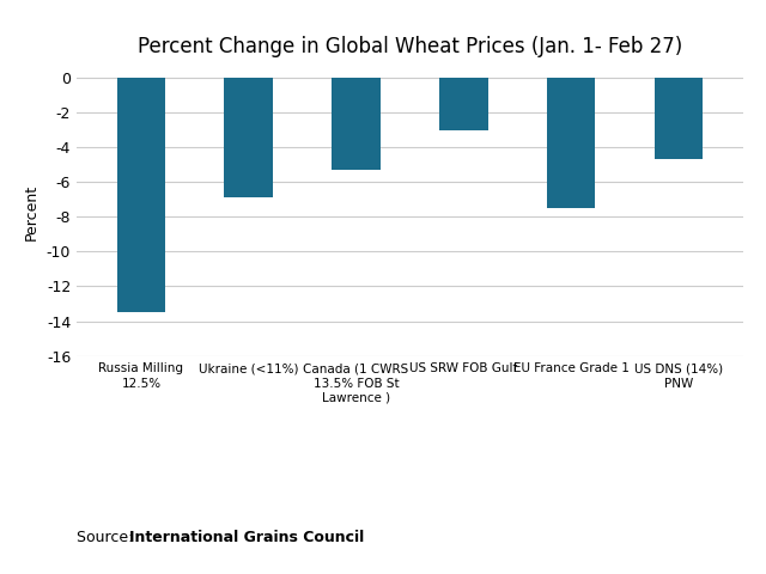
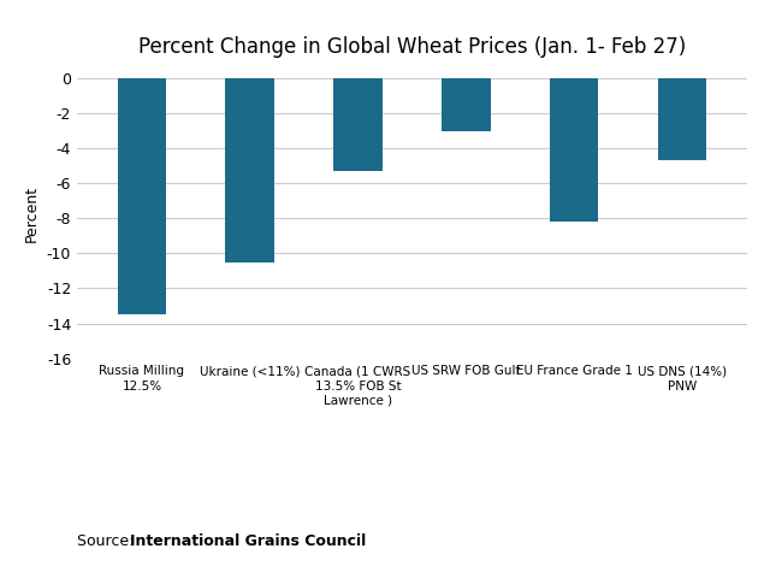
Ukraine (<11%): -6.9 -> -10.5
EU France Grade 1: -7.5 -> -8.2
